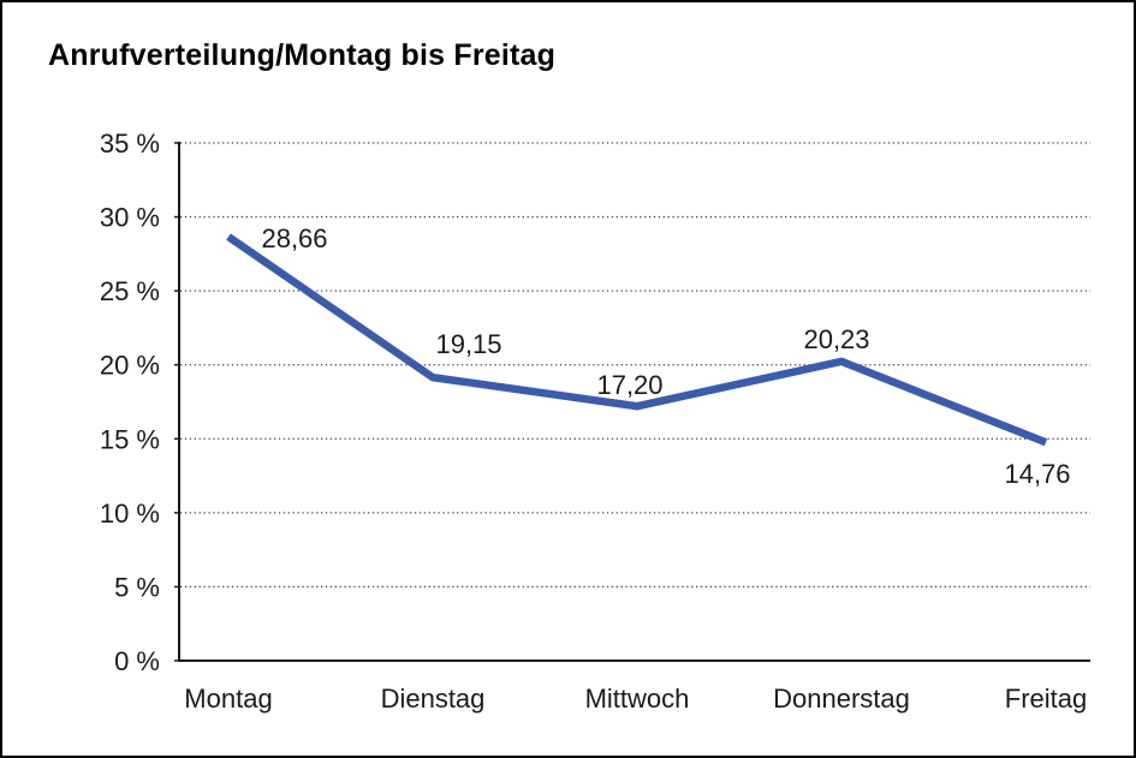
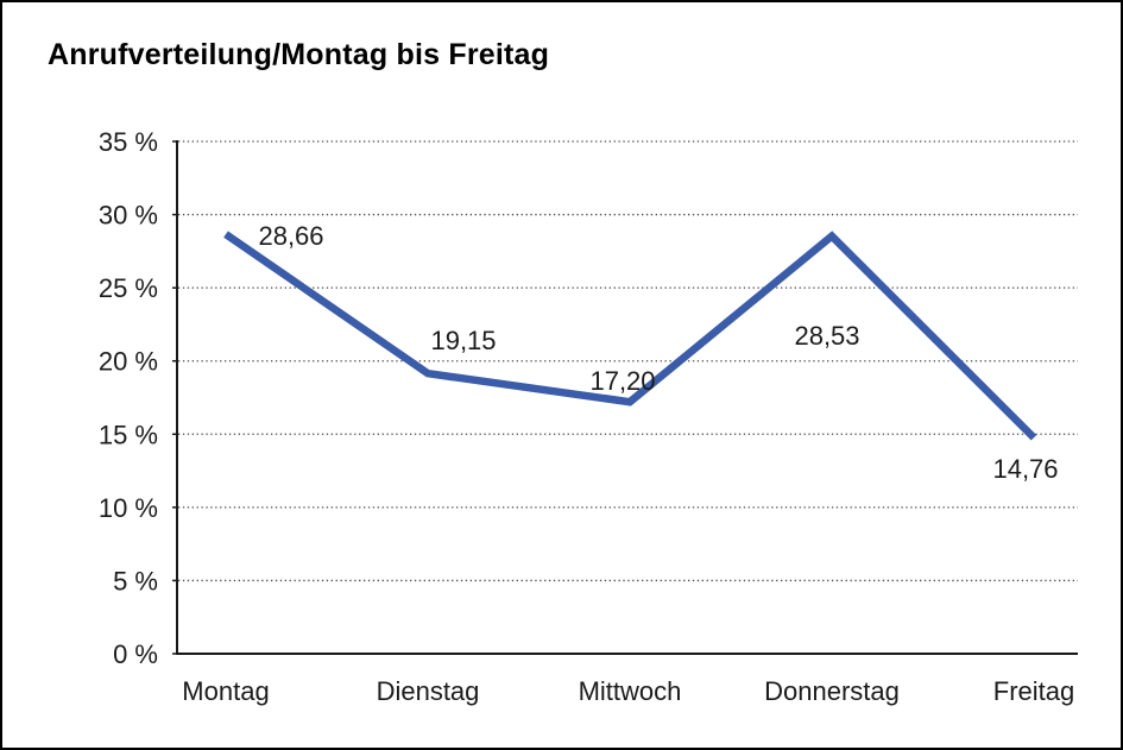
Donnerstag: 20,23 -> 28,53
